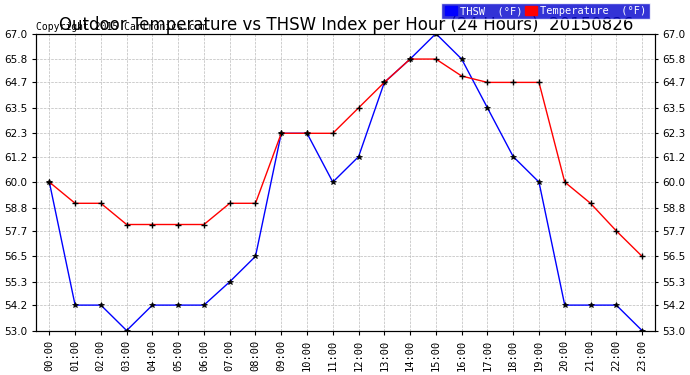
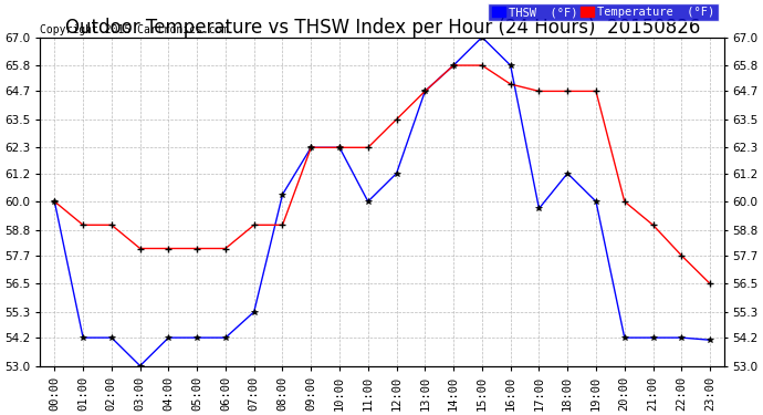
THSW (°F)/08:00: 56.5 -> 60.3
THSW (°F)/17:00: 63.5 -> 59.7
THSW (°F)/23:00: 53.0 -> 54.1
